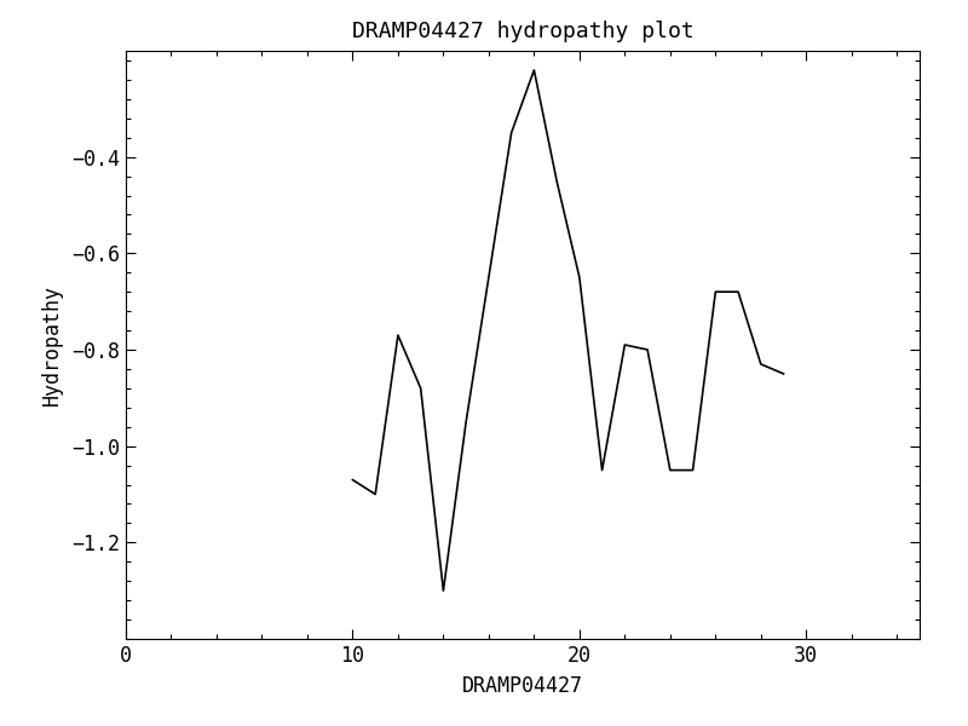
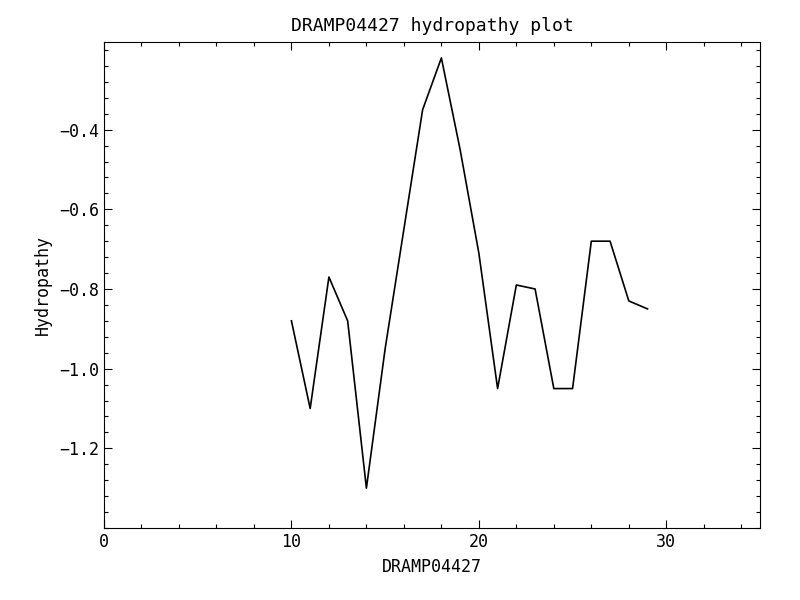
10: -1.07 -> -0.88
20: -0.65 -> -0.71
